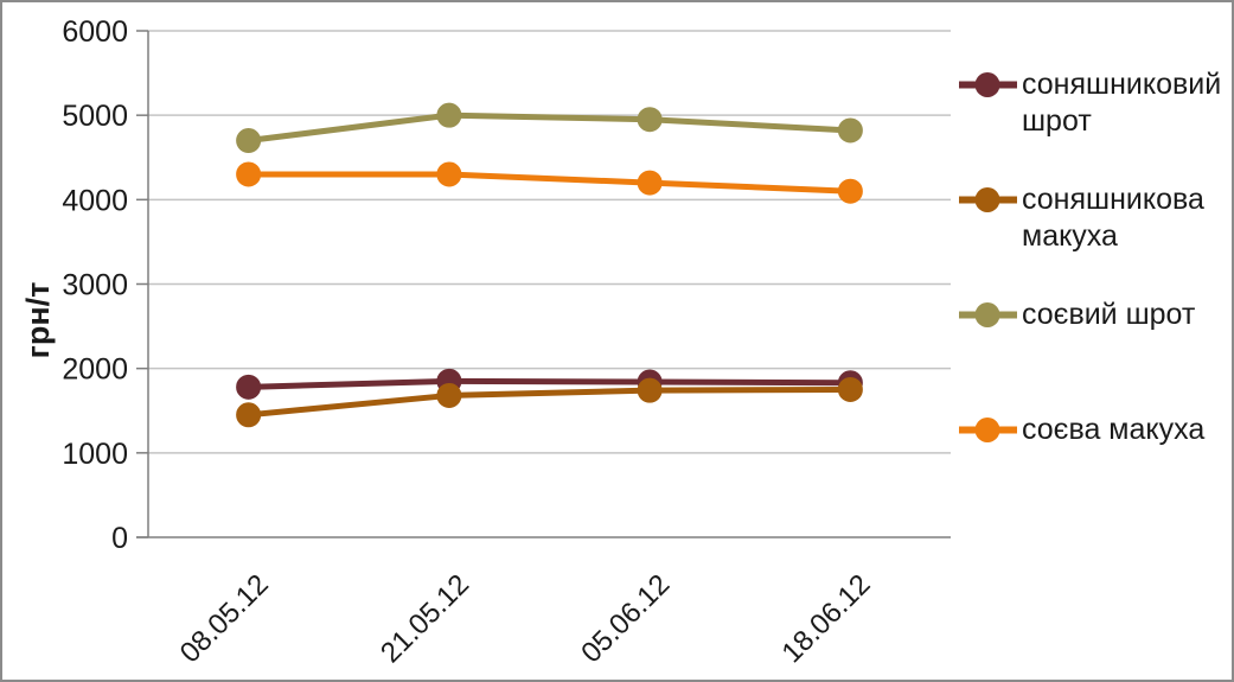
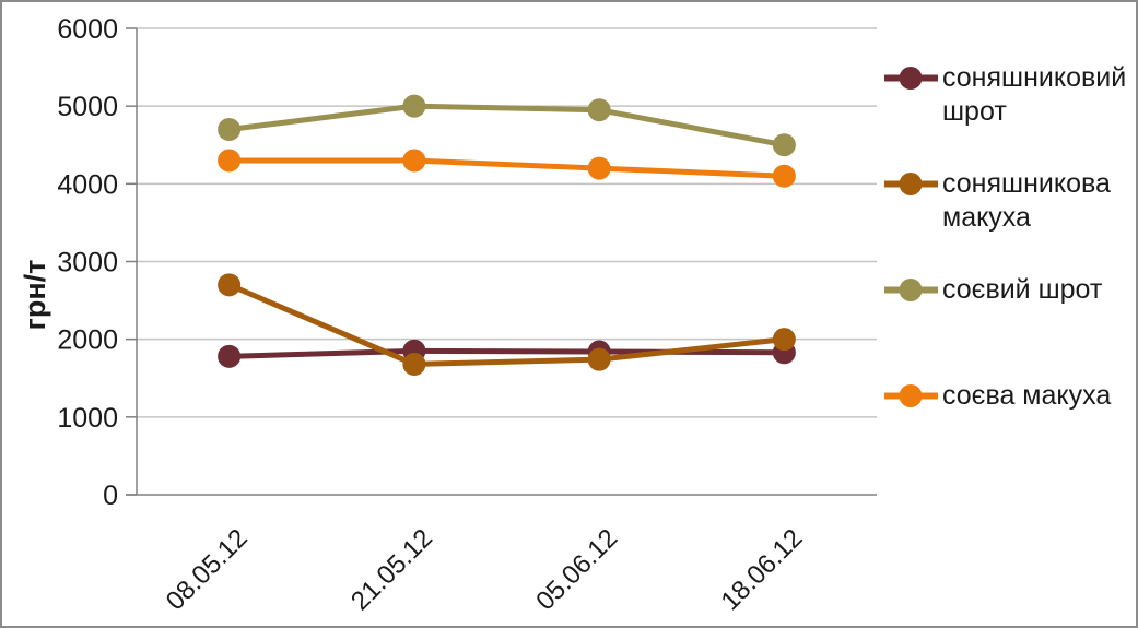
соняшникова макуха/08.05.12: 1400 -> 2700
соняшникова макуха/18.06.12: 1800 -> 2000
соєвий шрот/18.06.12: 4800 -> 4500
